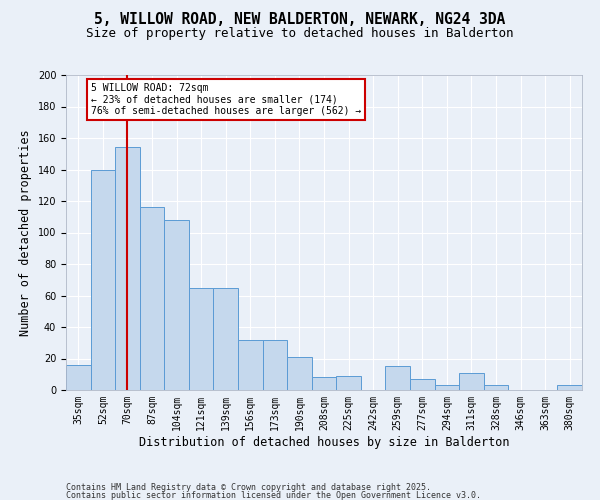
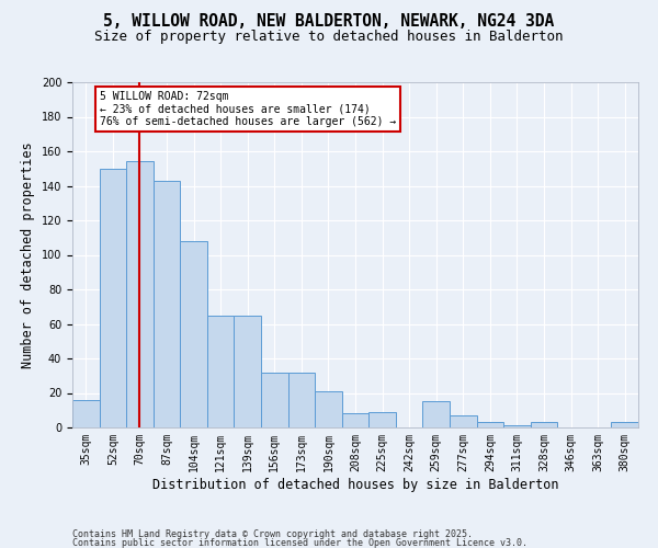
52sqm: 140 -> 150
87sqm: 116 -> 143
311sqm: 11 -> 1
